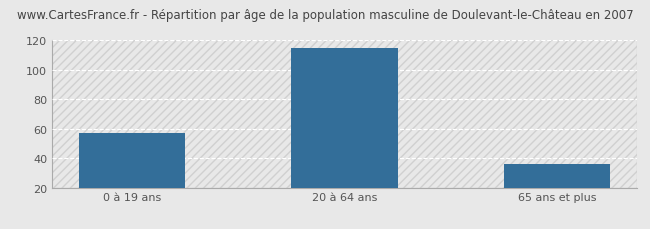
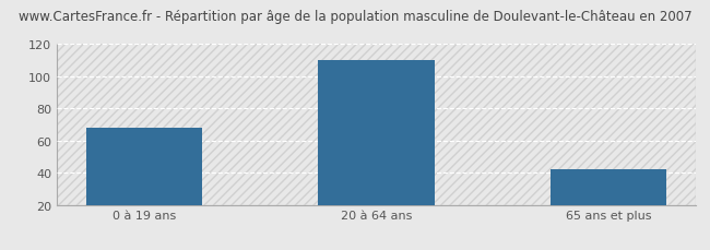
0 à 19 ans: 57 -> 68
20 à 64 ans: 115 -> 110
65 ans et plus: 36 -> 42
